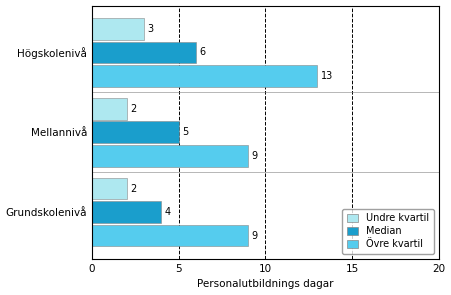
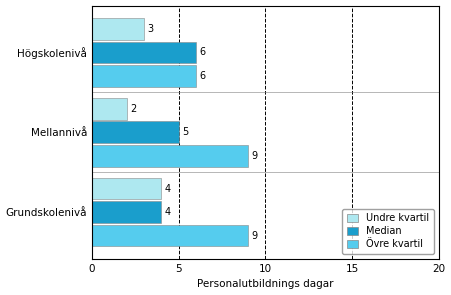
Övre kvartil/Högskolenivå: 13 -> 6
Undre kvartil/Grundskolenivå: 2 -> 4
